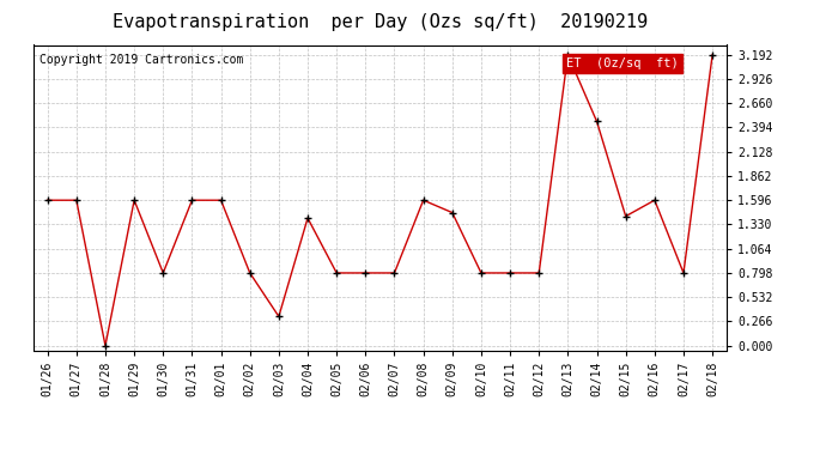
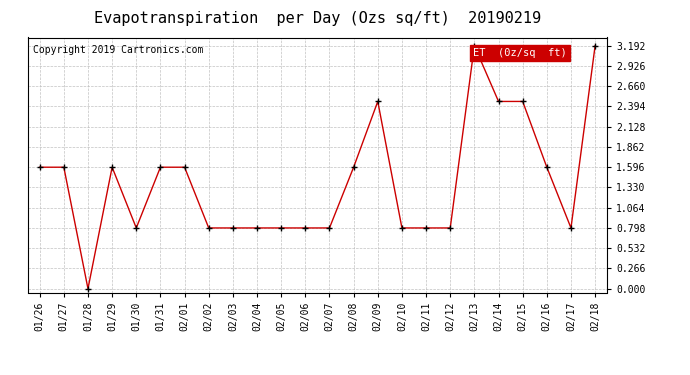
02/03: 0.32 -> 0.80
02/04: 1.40 -> 0.80
02/09: 1.46 -> 2.46
02/15: 1.42 -> 2.46
